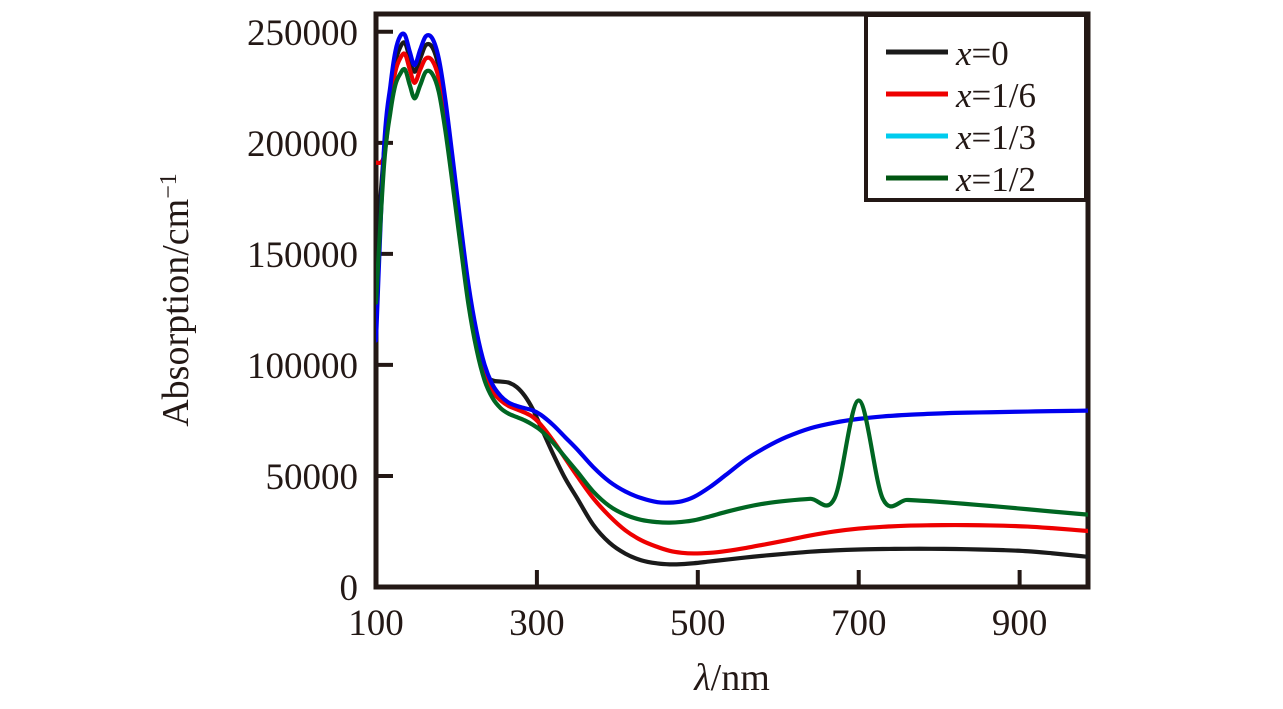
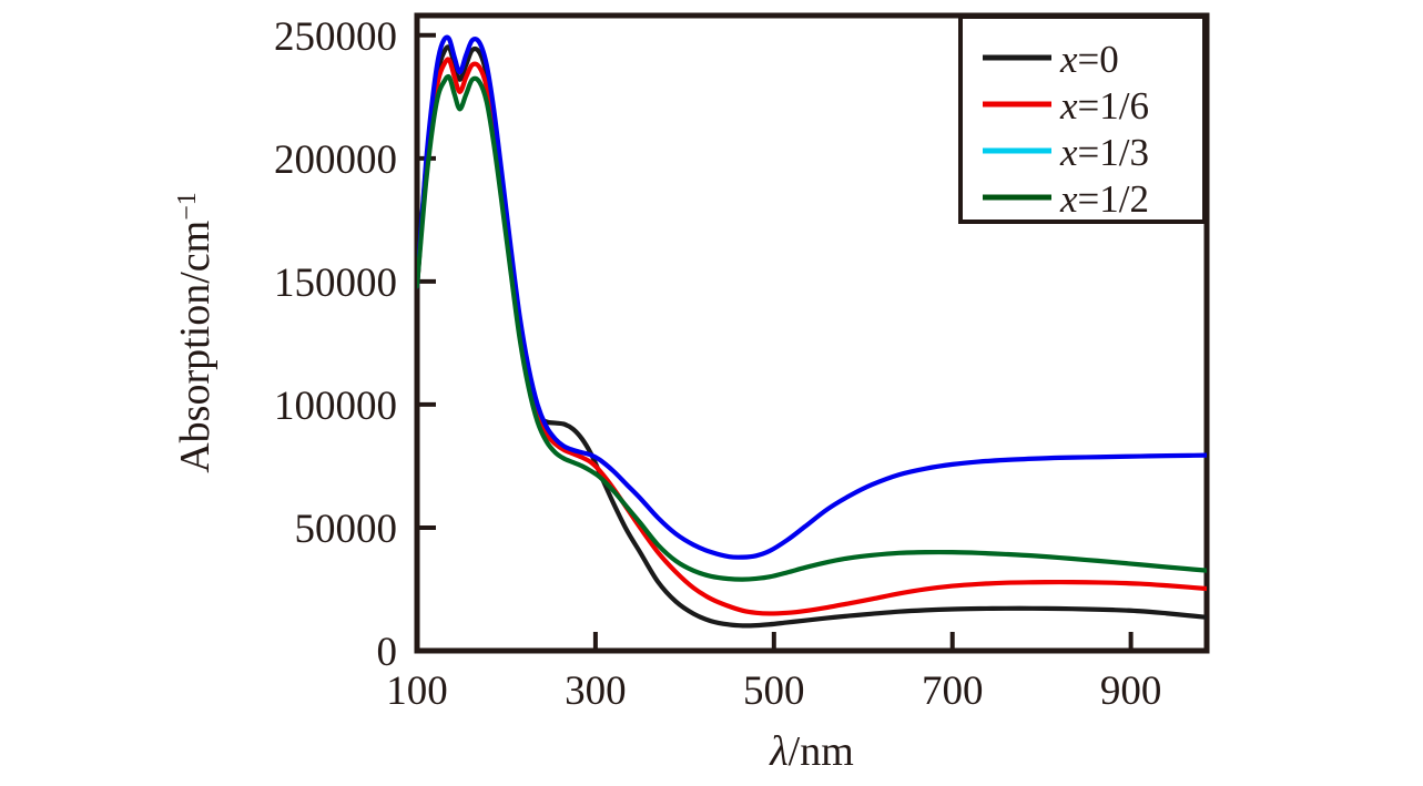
x=1/6/100: 191000 -> 148000
x=1/3/100: 111000 -> 148000
x=1/2/100: 128000 -> 148000
x=1/2/700: 84000 -> 40000
